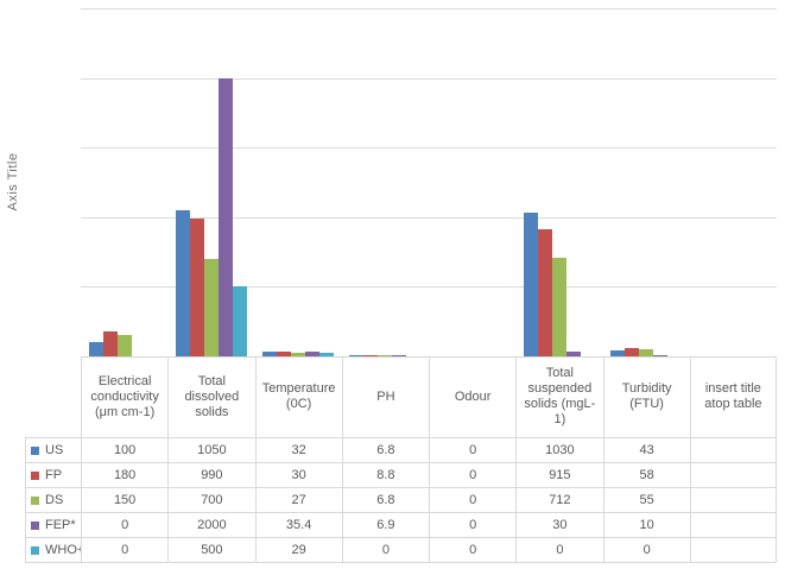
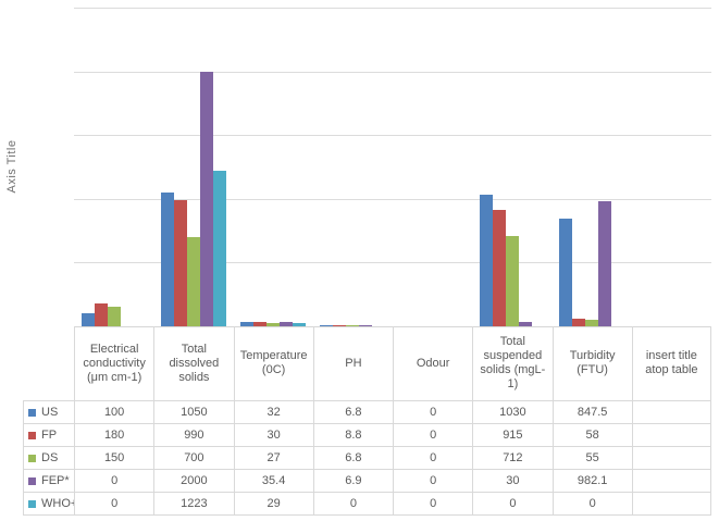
WHO+/Total dissolved solids: 500 -> 1223
US/Turbidity (FTU): 43 -> 847.5
FEP*/Turbidity (FTU): 10 -> 982.1
